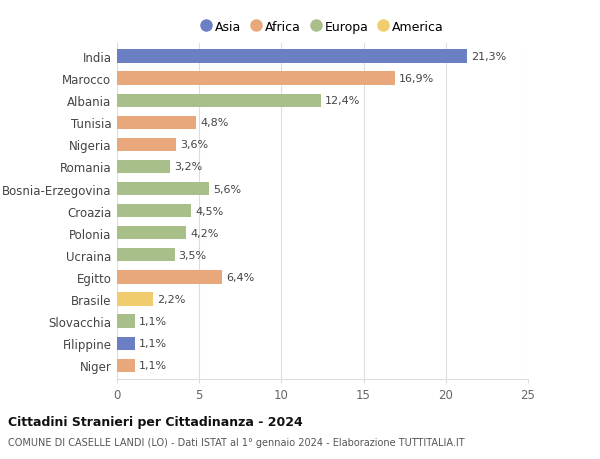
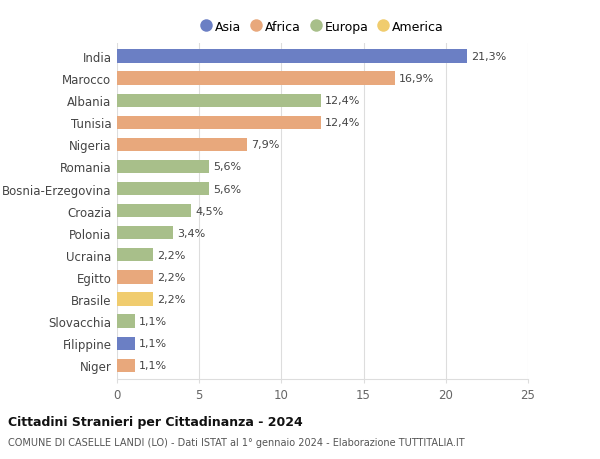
Tunisia: 4,8% -> 12,4%
Nigeria: 3,6% -> 7,9%
Romania: 3,2% -> 5,6%
Polonia: 4,2% -> 3,4%
Ucraina: 3,5% -> 2,2%
Egitto: 6,4% -> 2,2%
